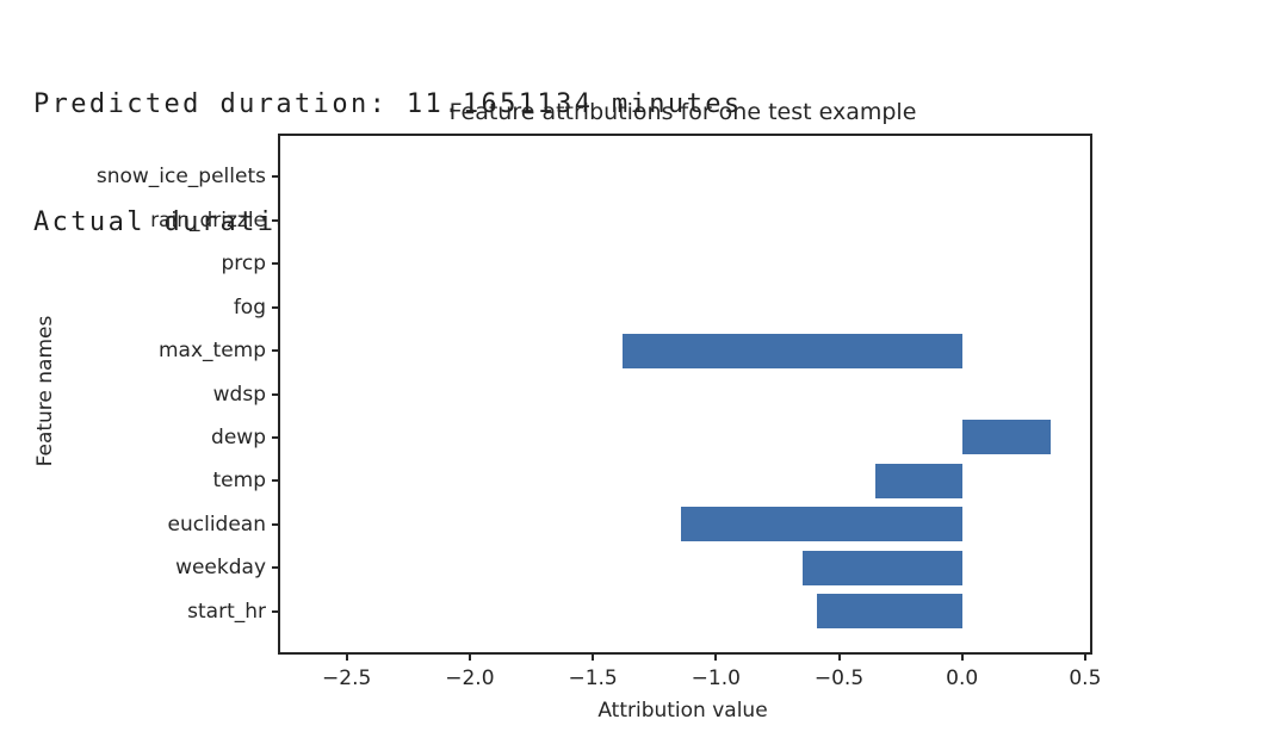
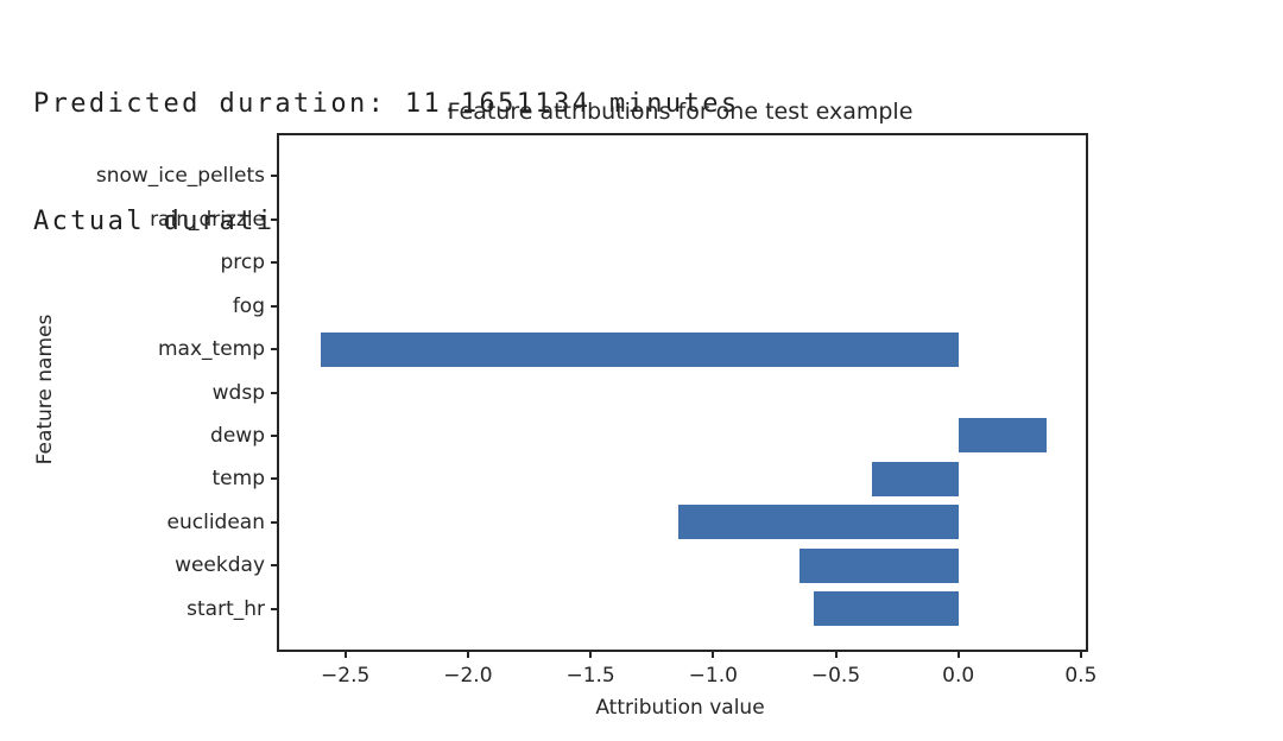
max_temp: -1.38 -> -2.60
